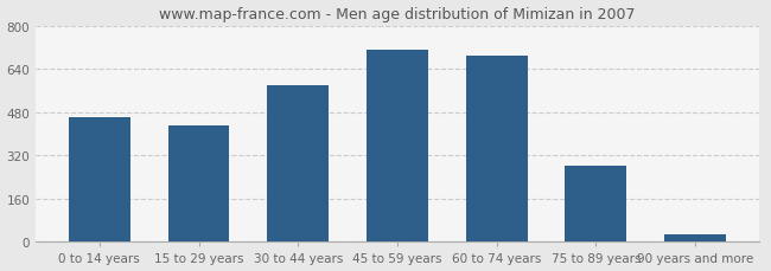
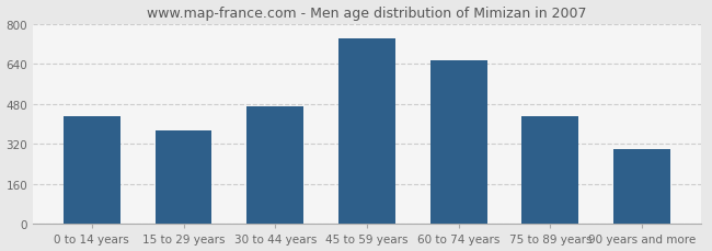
0 to 14 years: 460 -> 430
15 to 29 years: 430 -> 375
30 to 44 years: 580 -> 470
45 to 59 years: 710 -> 740
60 to 74 years: 690 -> 655
75 to 89 years: 280 -> 430
90 years and more: 28 -> 300
